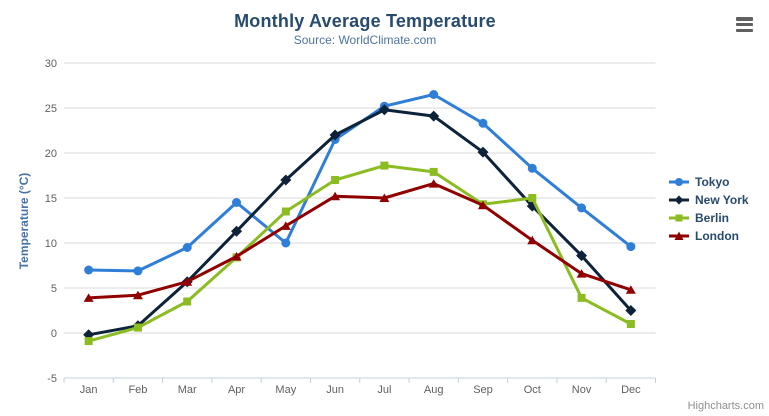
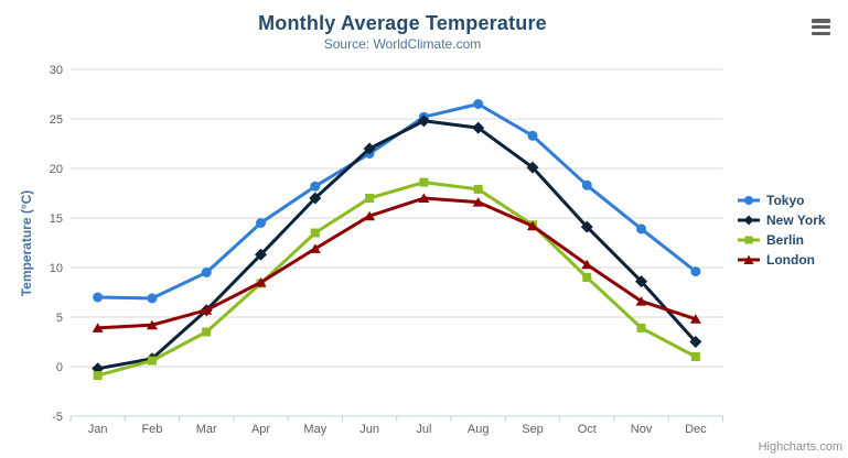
Tokyo/May: 10 -> 18
London/Jul: 15 -> 17
Berlin/Oct: 15 -> 9
